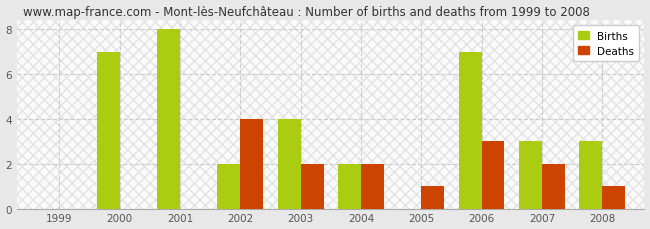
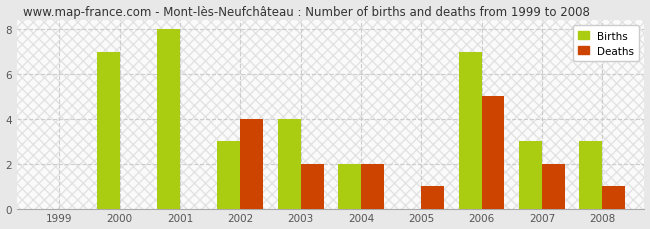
Births/2002: 2 -> 3
Deaths/2006: 3 -> 5
